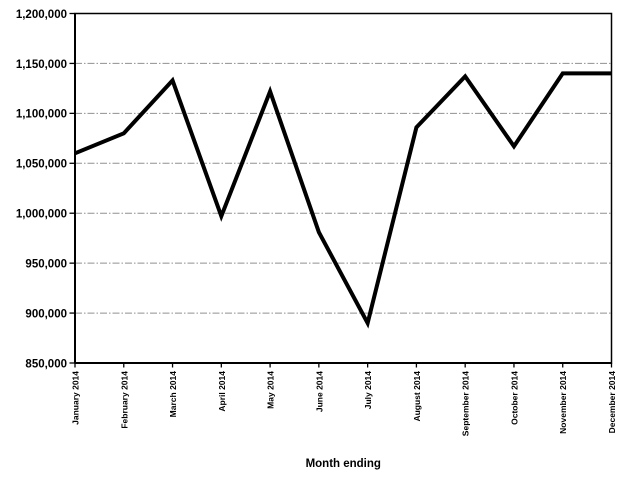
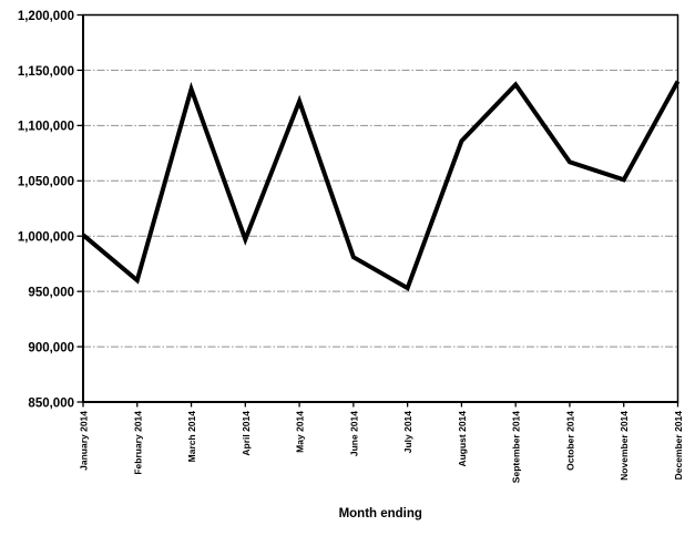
January 2014: 1060000 -> 1000000
February 2014: 1080000 -> 960000
July 2014: 890000 -> 950000
November 2014: 1140000 -> 1050000
